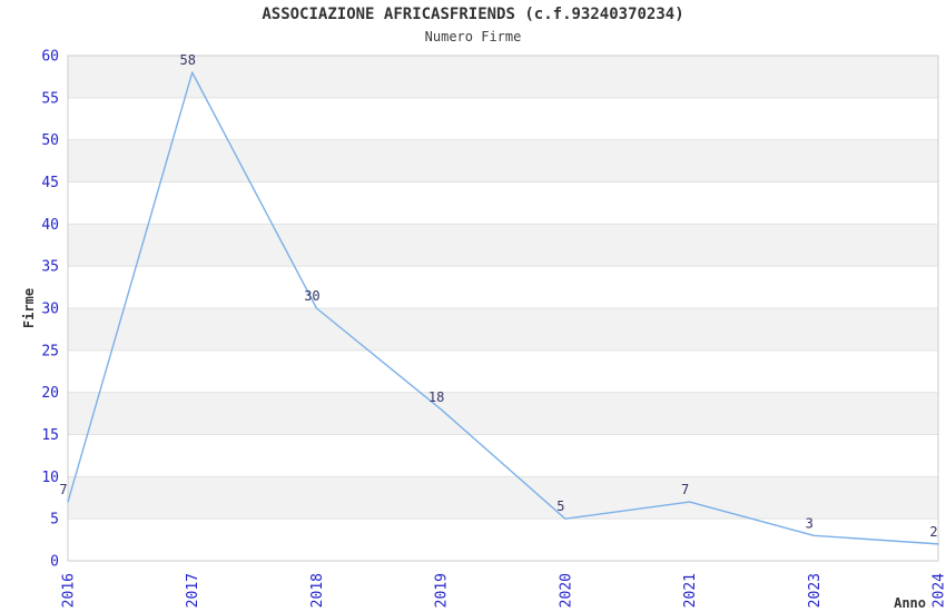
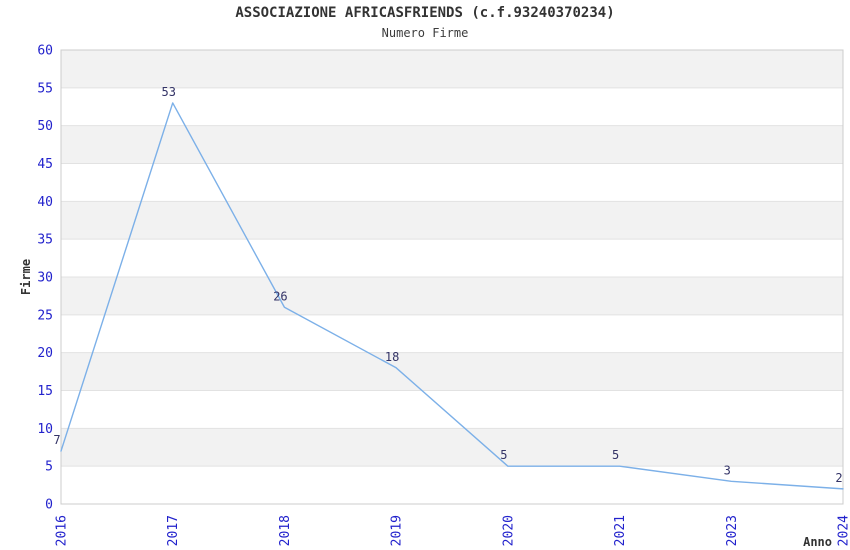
2017: 58 -> 53
2018: 30 -> 26
2021: 7 -> 5
